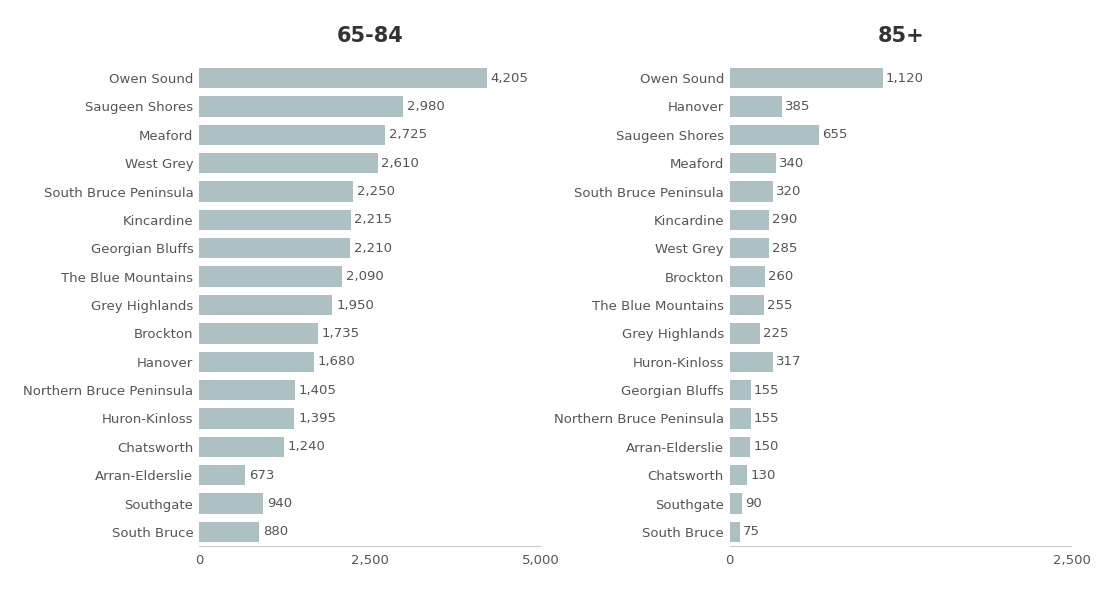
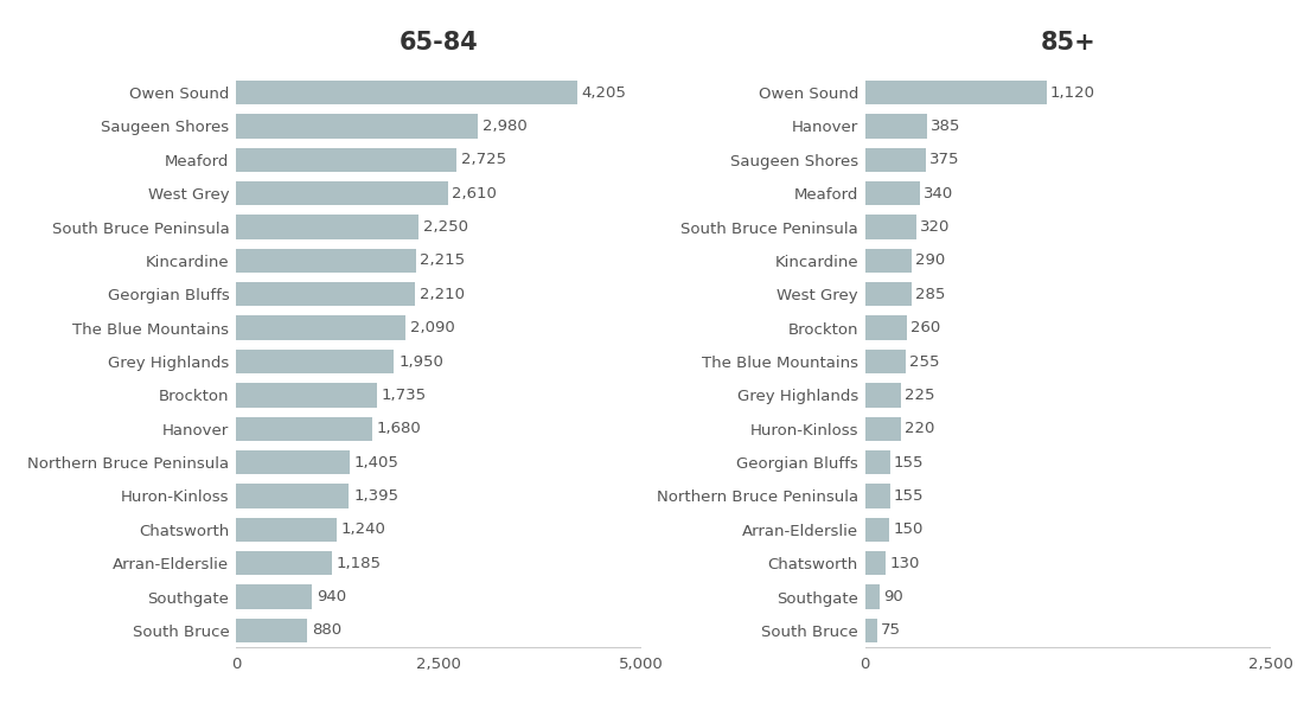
65-84/Arran-Elderslie: 673 -> 1,185
85+/Saugeen Shores: 655 -> 375
85+/Huron-Kinloss: 317 -> 220
